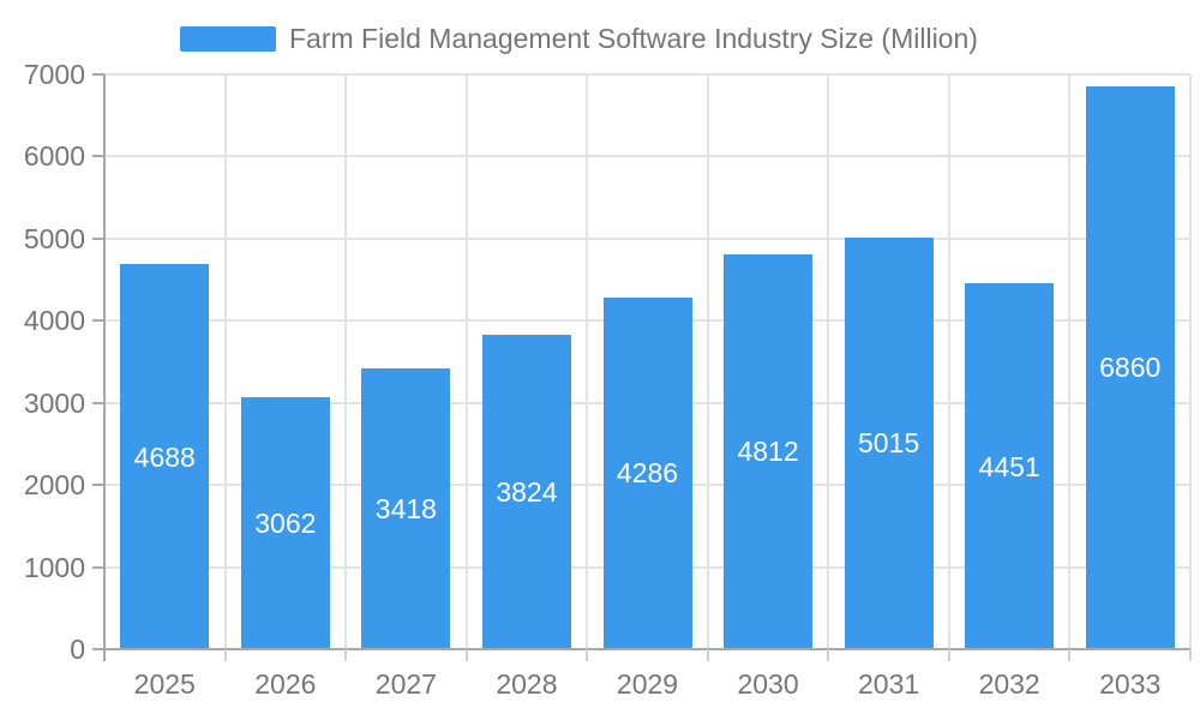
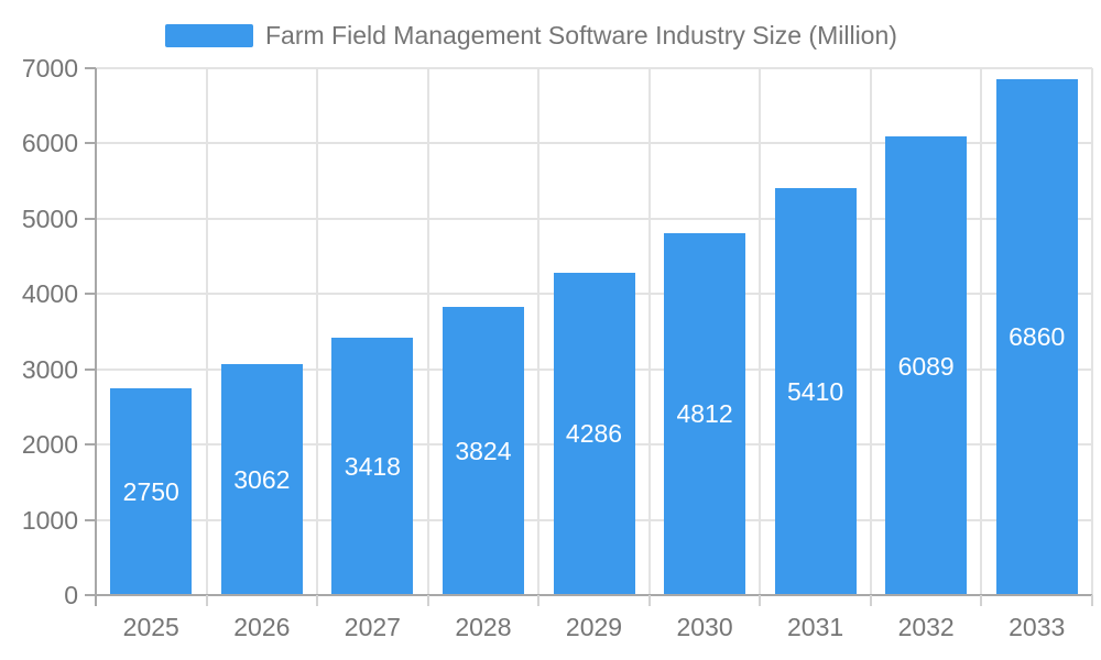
2025: 4688 -> 2750
2031: 5015 -> 5410
2032: 4451 -> 6089
